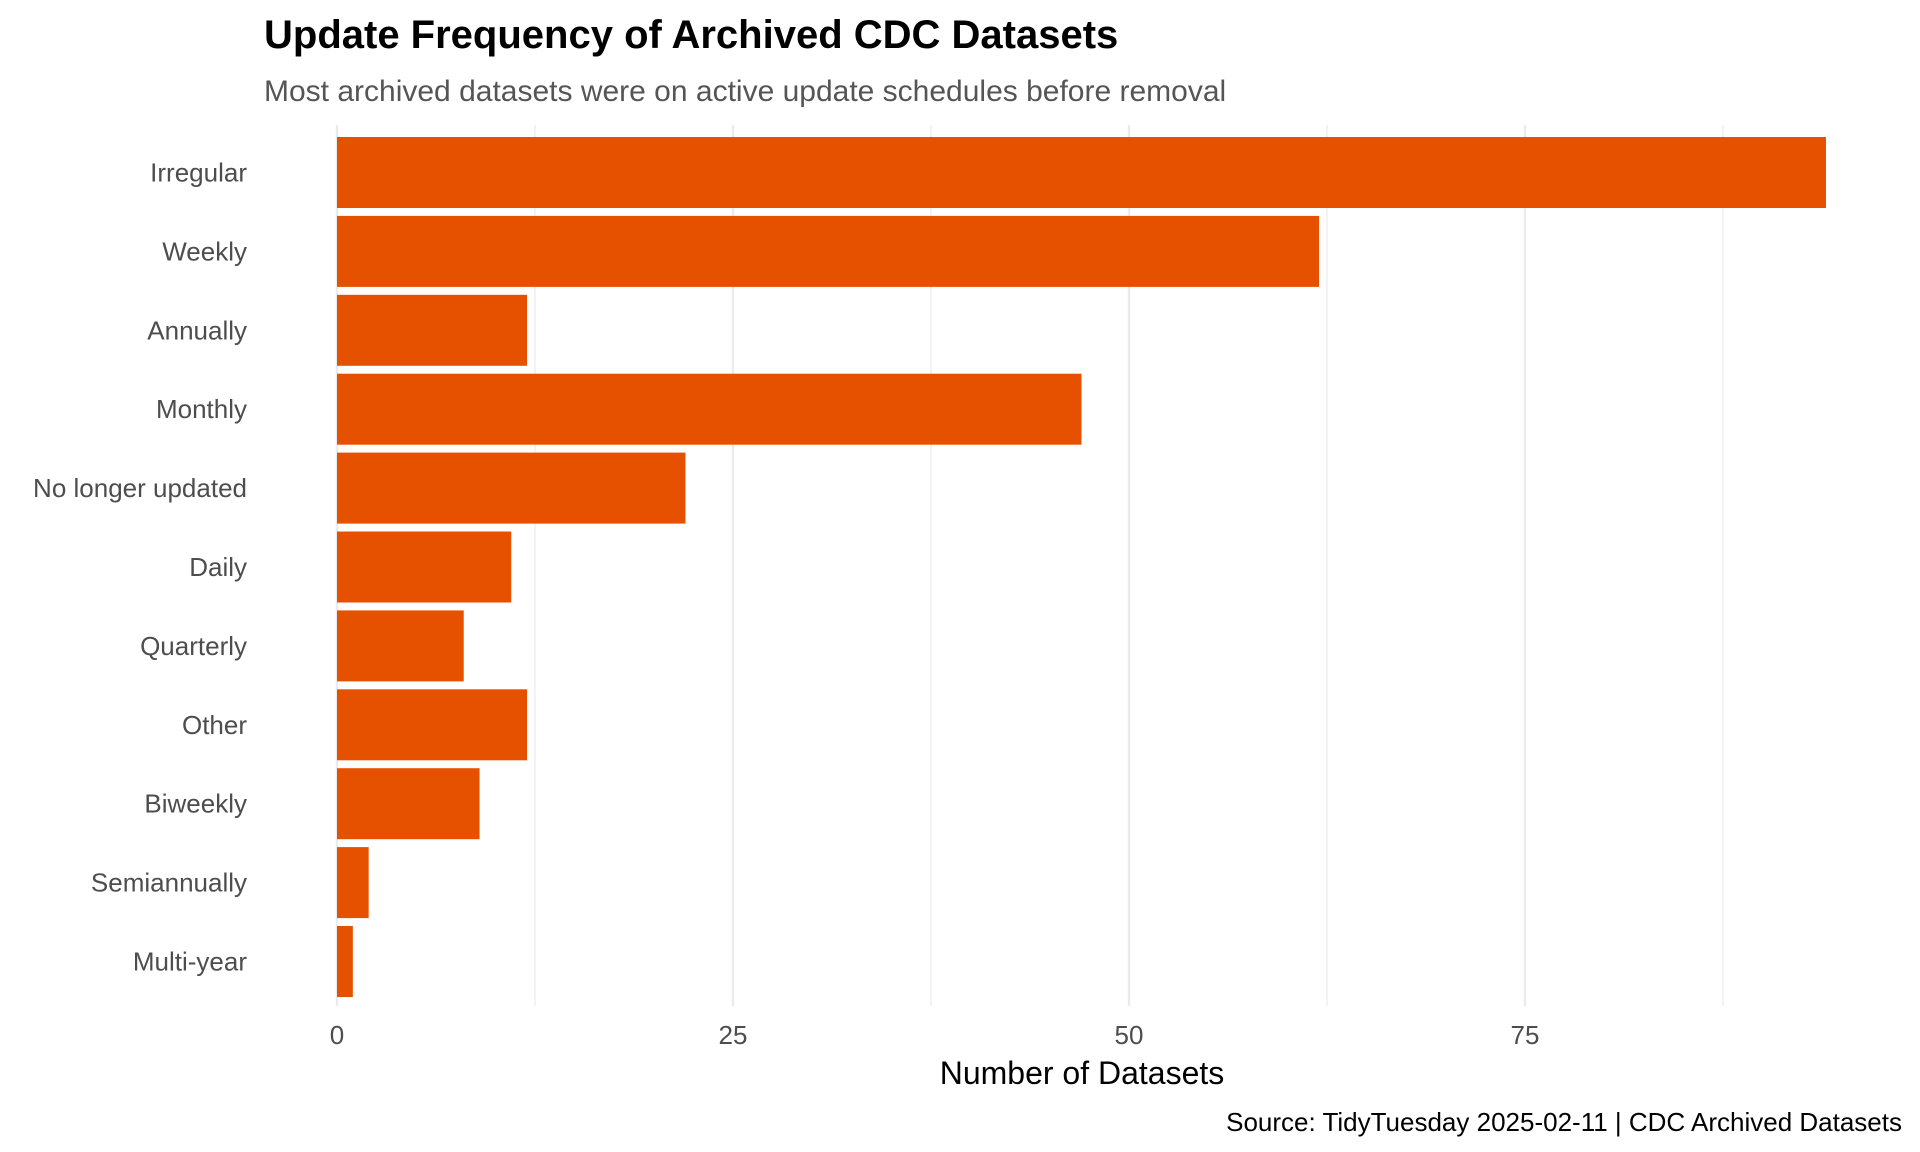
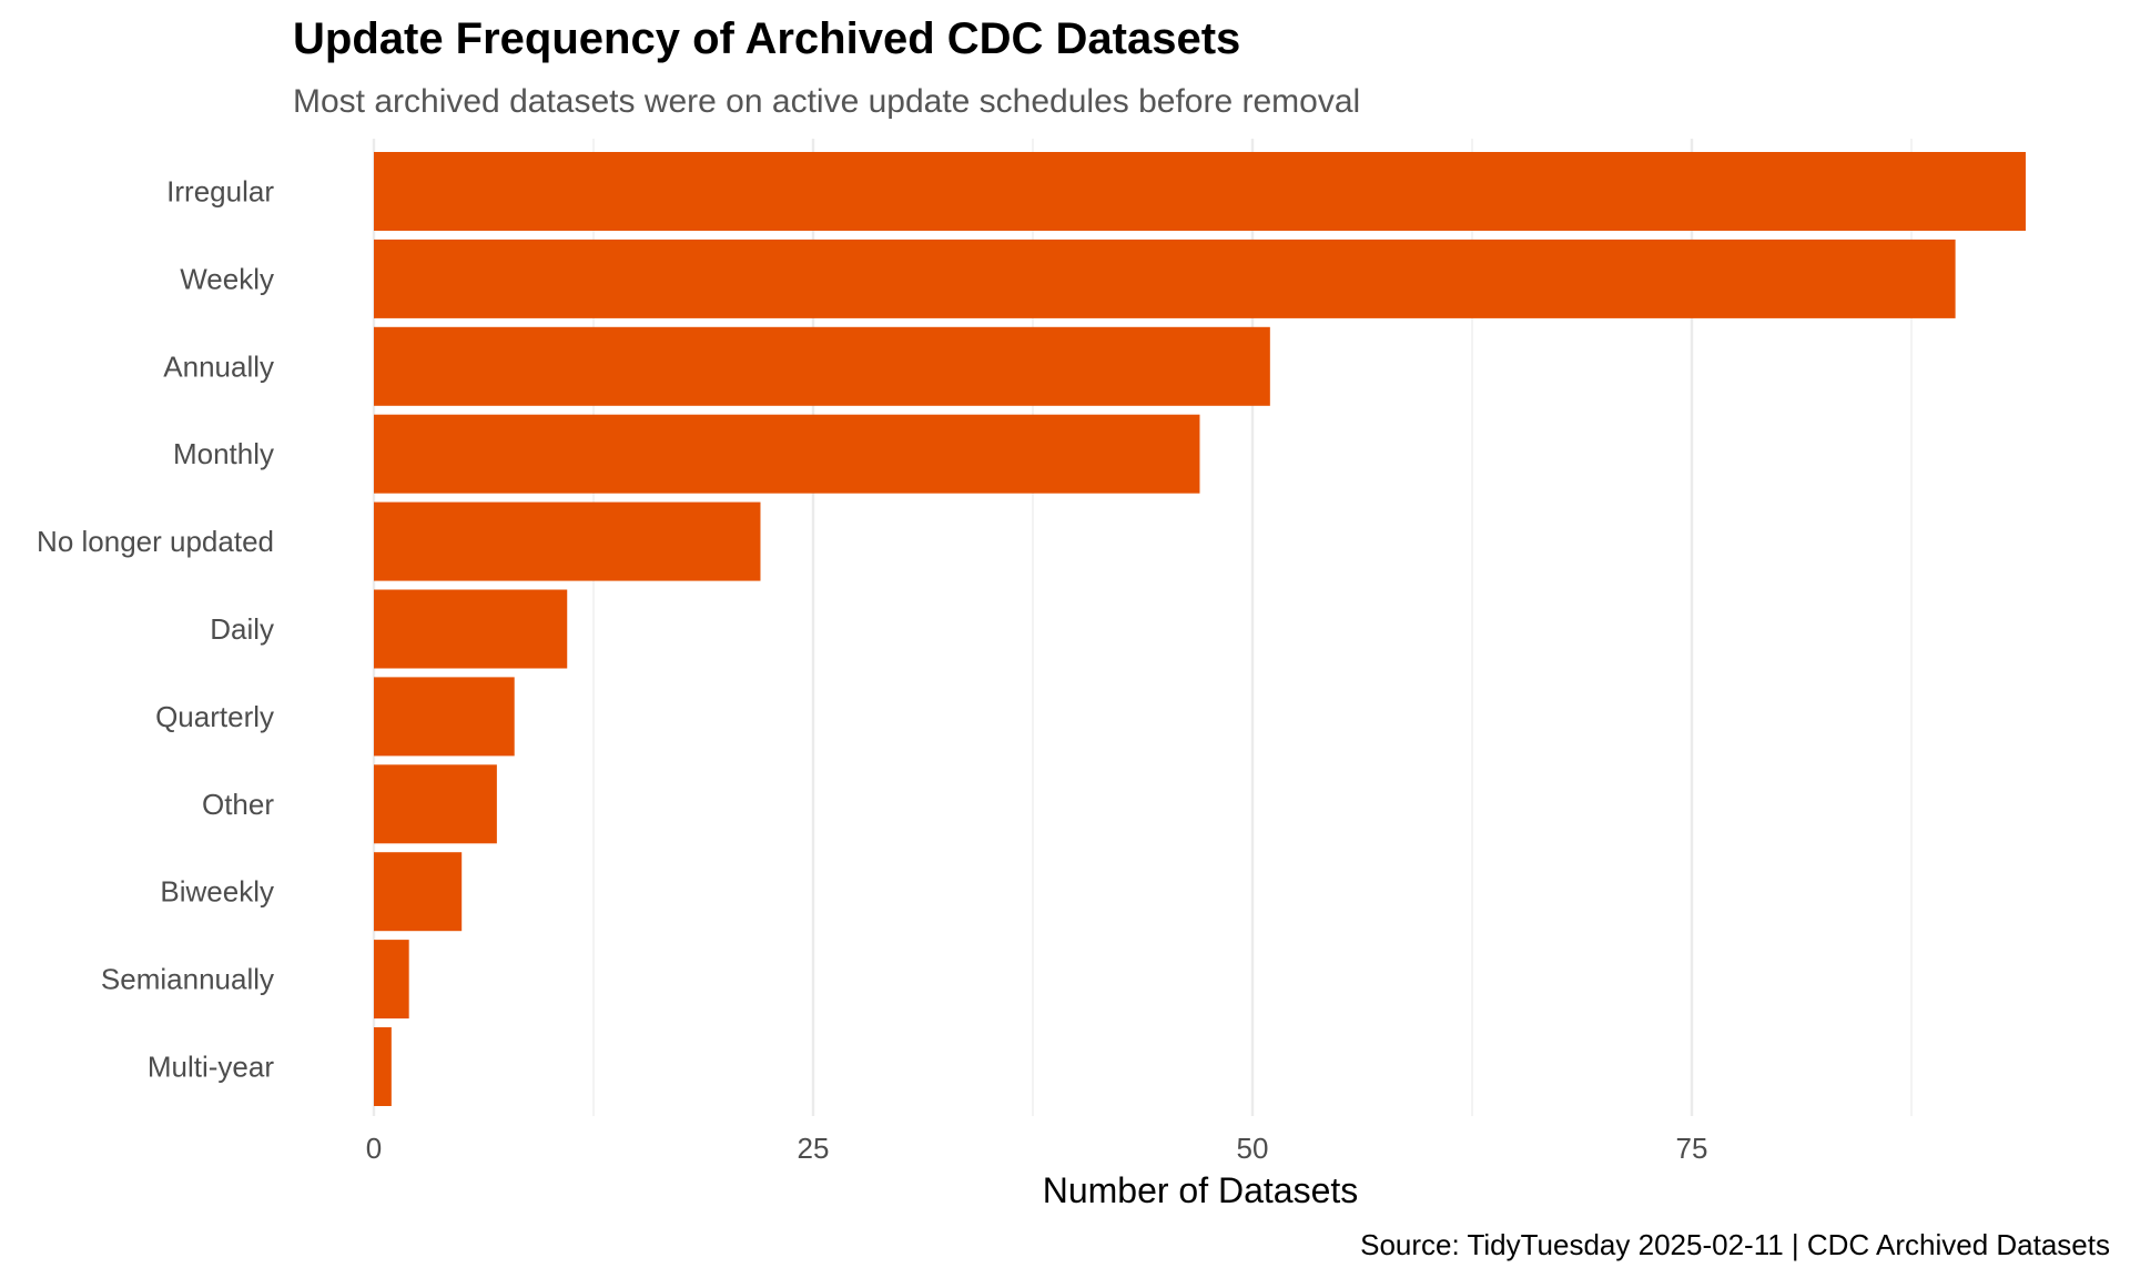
Weekly: 62 -> 90
Annually: 12 -> 51
Other: 12 -> 7
Biweekly: 9 -> 5
